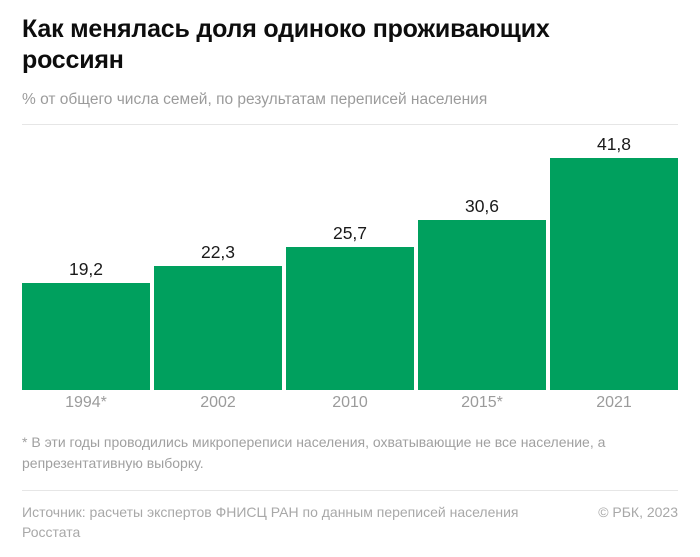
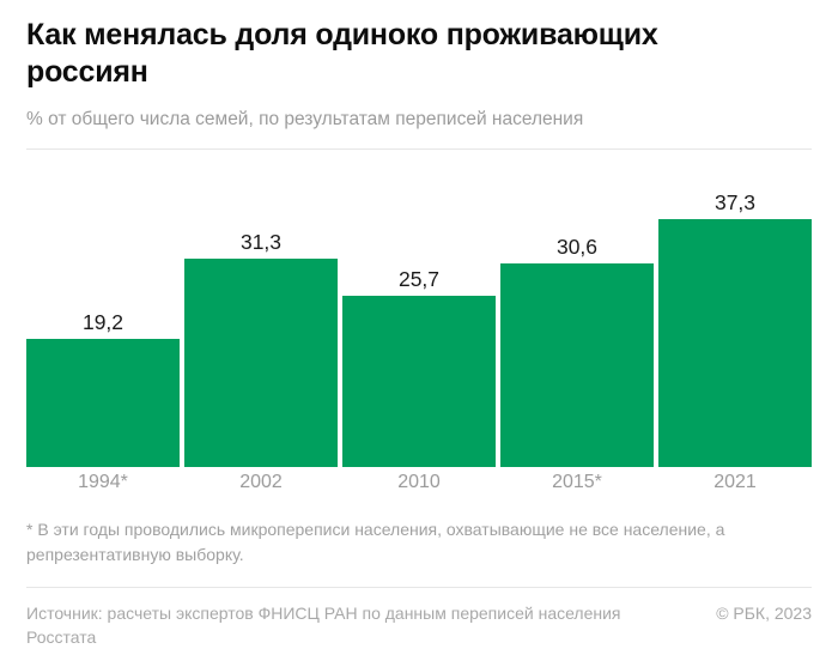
2002: 22,3 -> 31,3
2021: 41,8 -> 37,3
